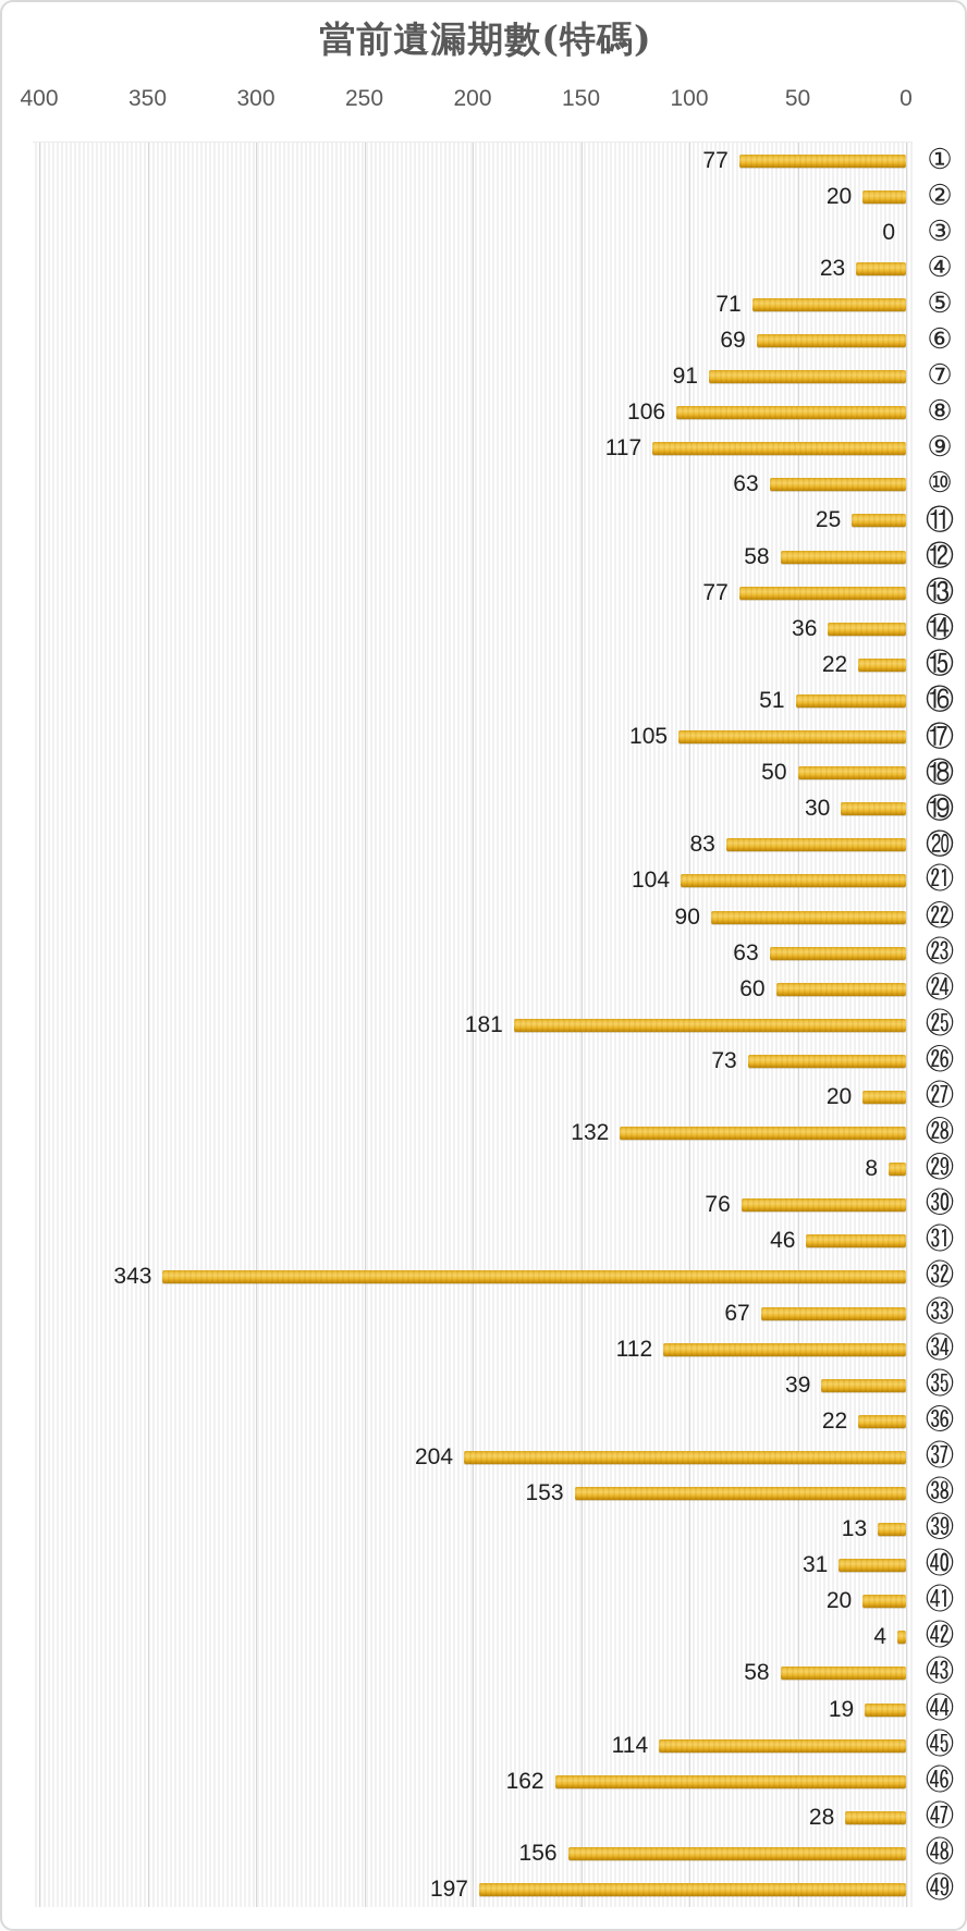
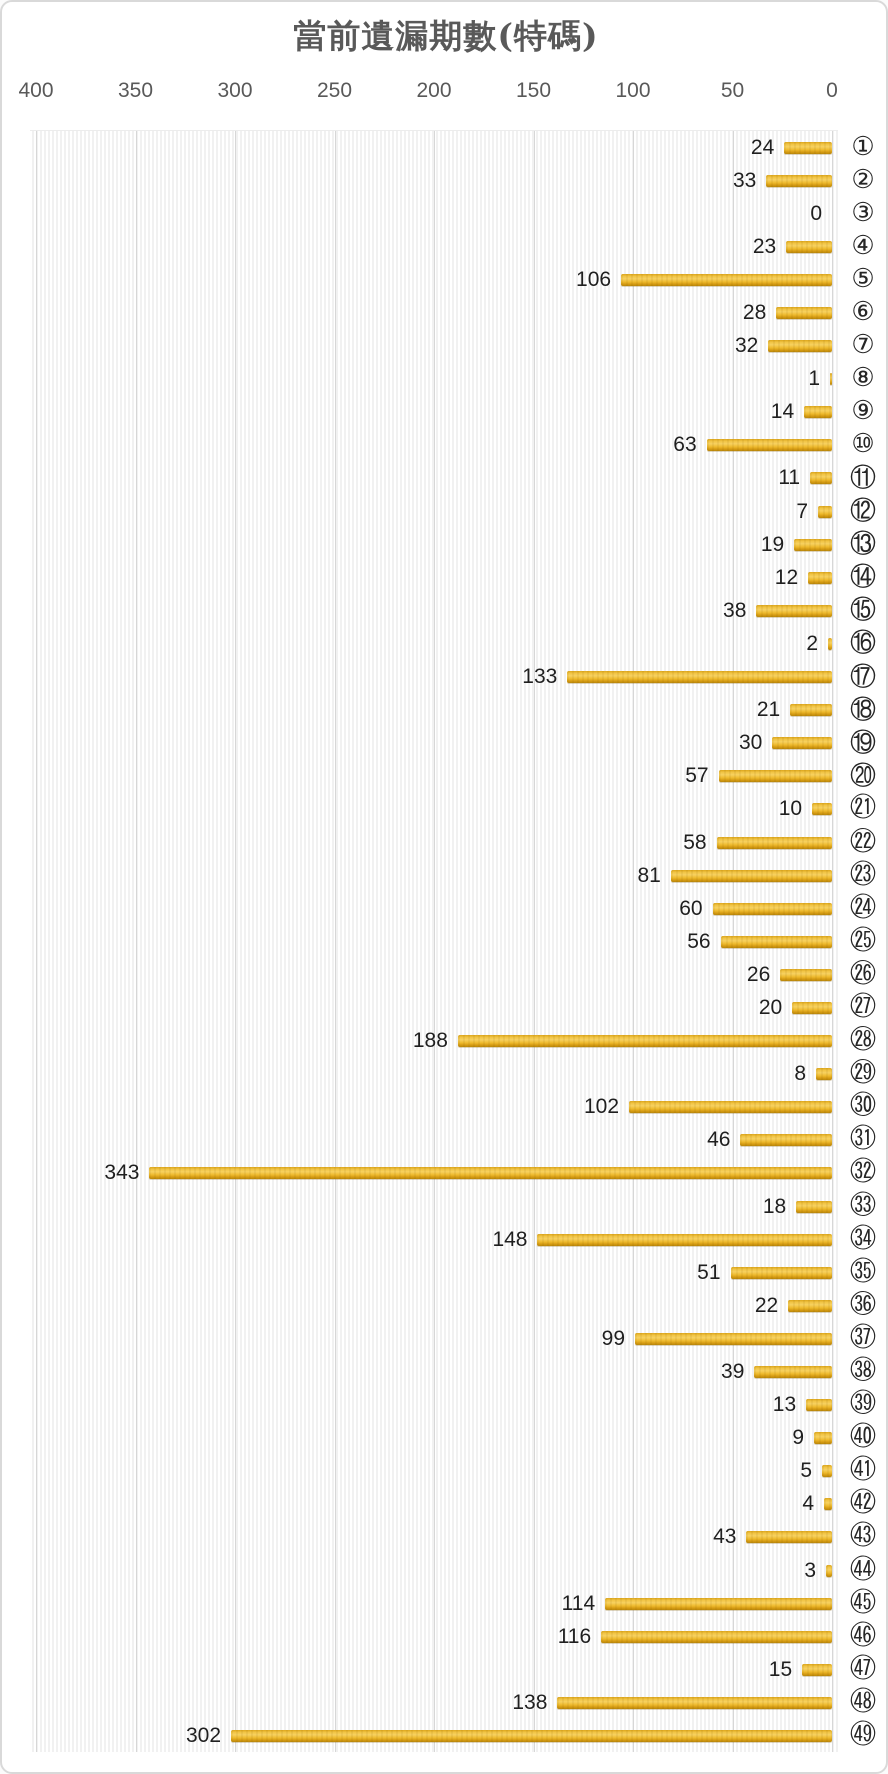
①: 77 -> 24
②: 20 -> 33
⑤: 71 -> 106
⑥: 69 -> 28
⑦: 91 -> 32
⑧: 106 -> 1
⑨: 117 -> 14
⑪: 25 -> 11
⑫: 58 -> 7
⑬: 77 -> 19
⑭: 36 -> 12
⑮: 22 -> 38
⑯: 51 -> 2
⑰: 105 -> 133
⑱: 50 -> 21
⑳: 83 -> 57
㉑: 104 -> 10
㉒: 90 -> 58
㉓: 63 -> 81
㉕: 181 -> 56
㉖: 73 -> 26
㉘: 132 -> 188
㉚: 76 -> 102
㉝: 67 -> 18
㉞: 112 -> 148
㉟: 39 -> 51
㊲: 204 -> 99
㊳: 153 -> 39
㊵: 31 -> 9
㊶: 20 -> 5
㊸: 58 -> 43
㊹: 19 -> 3
㊻: 162 -> 116
㊼: 28 -> 15
㊽: 156 -> 138
㊾: 197 -> 302
